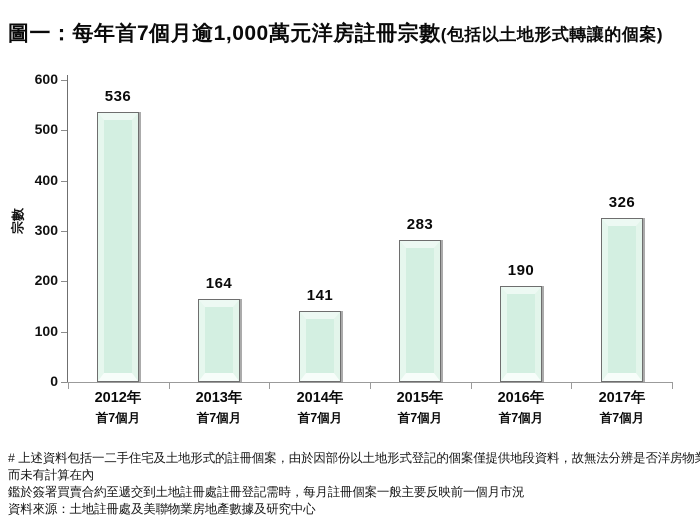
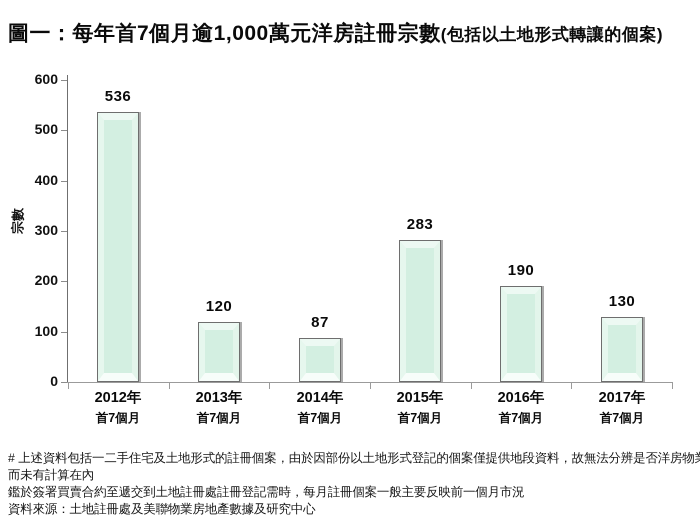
2013年: 164 -> 120
2014年: 141 -> 87
2017年: 326 -> 130
